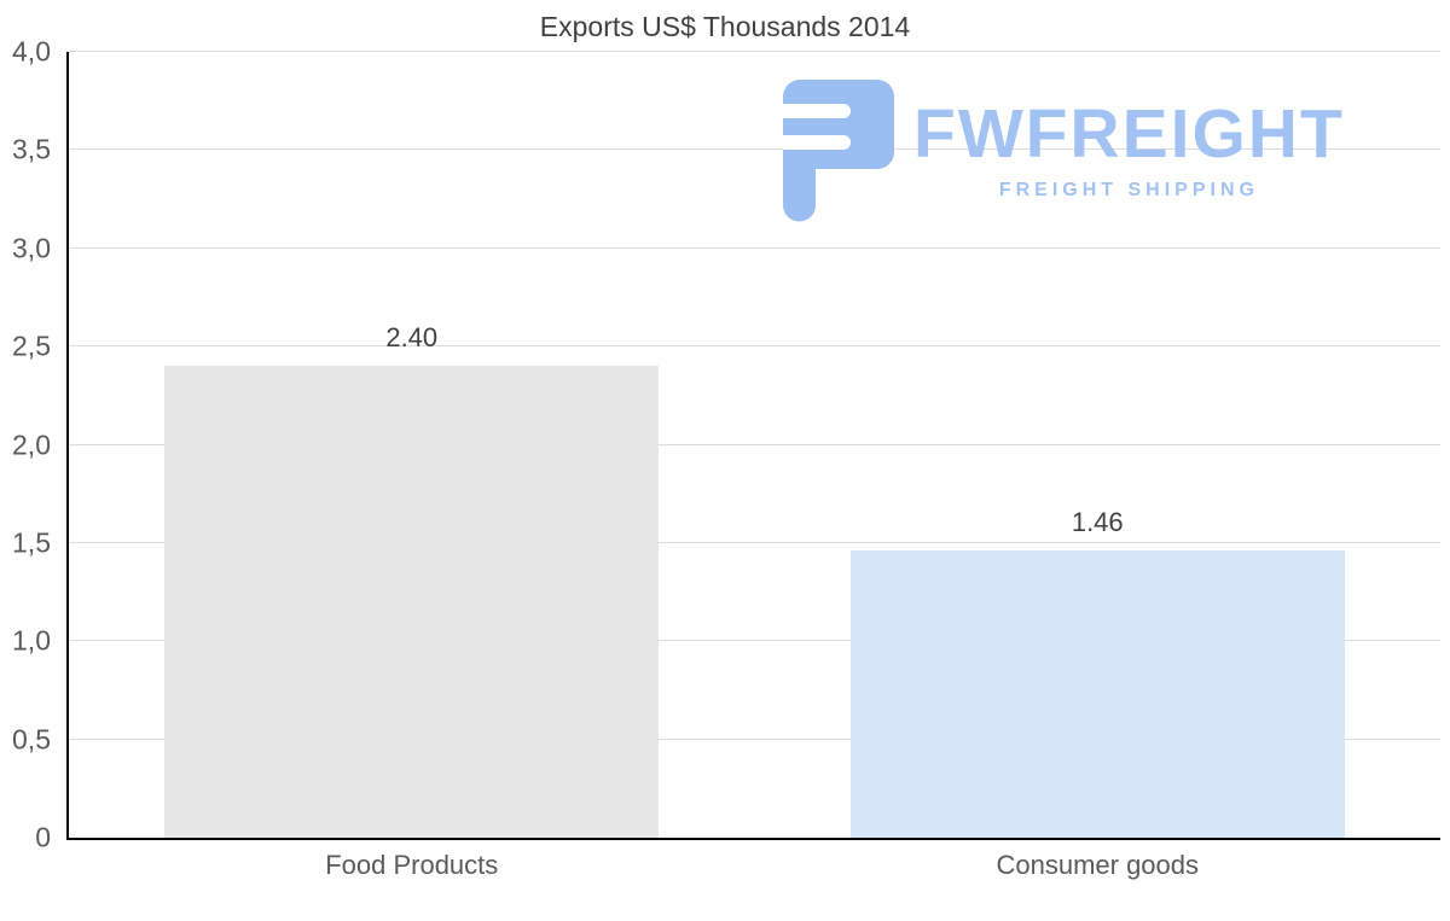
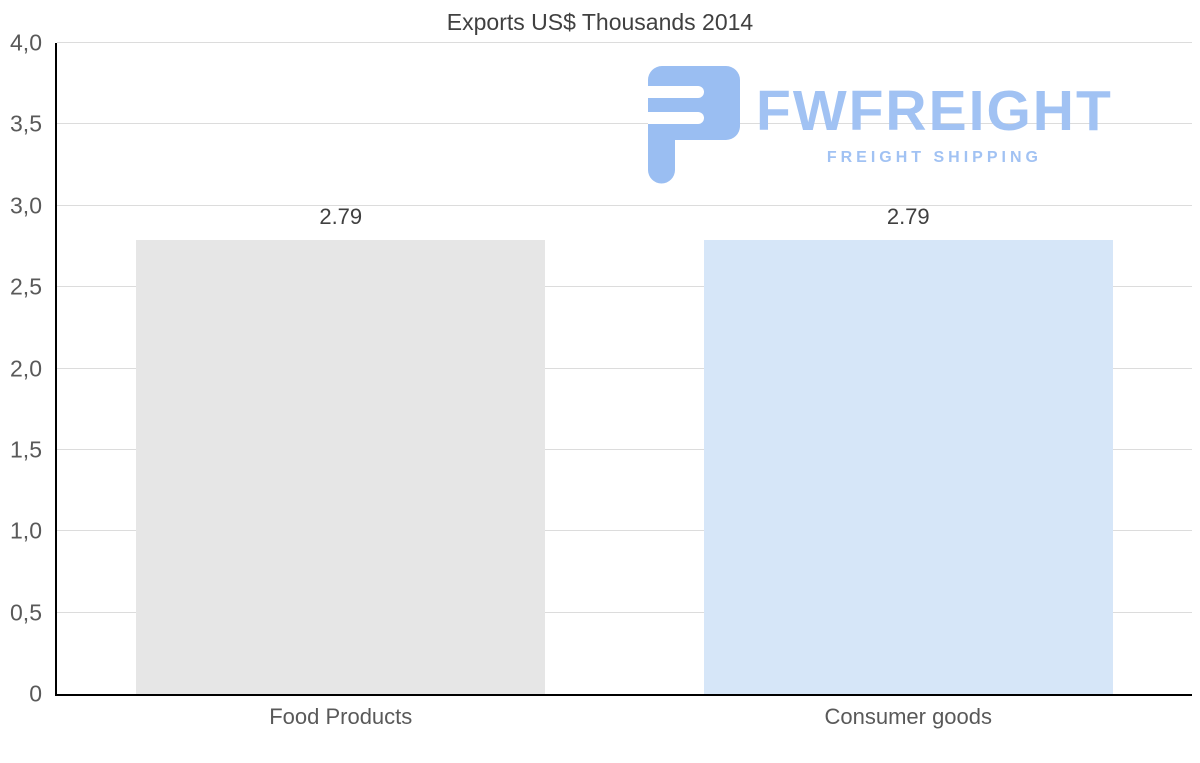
Food Products: 2.40 -> 2.79
Consumer goods: 1.46 -> 2.79
